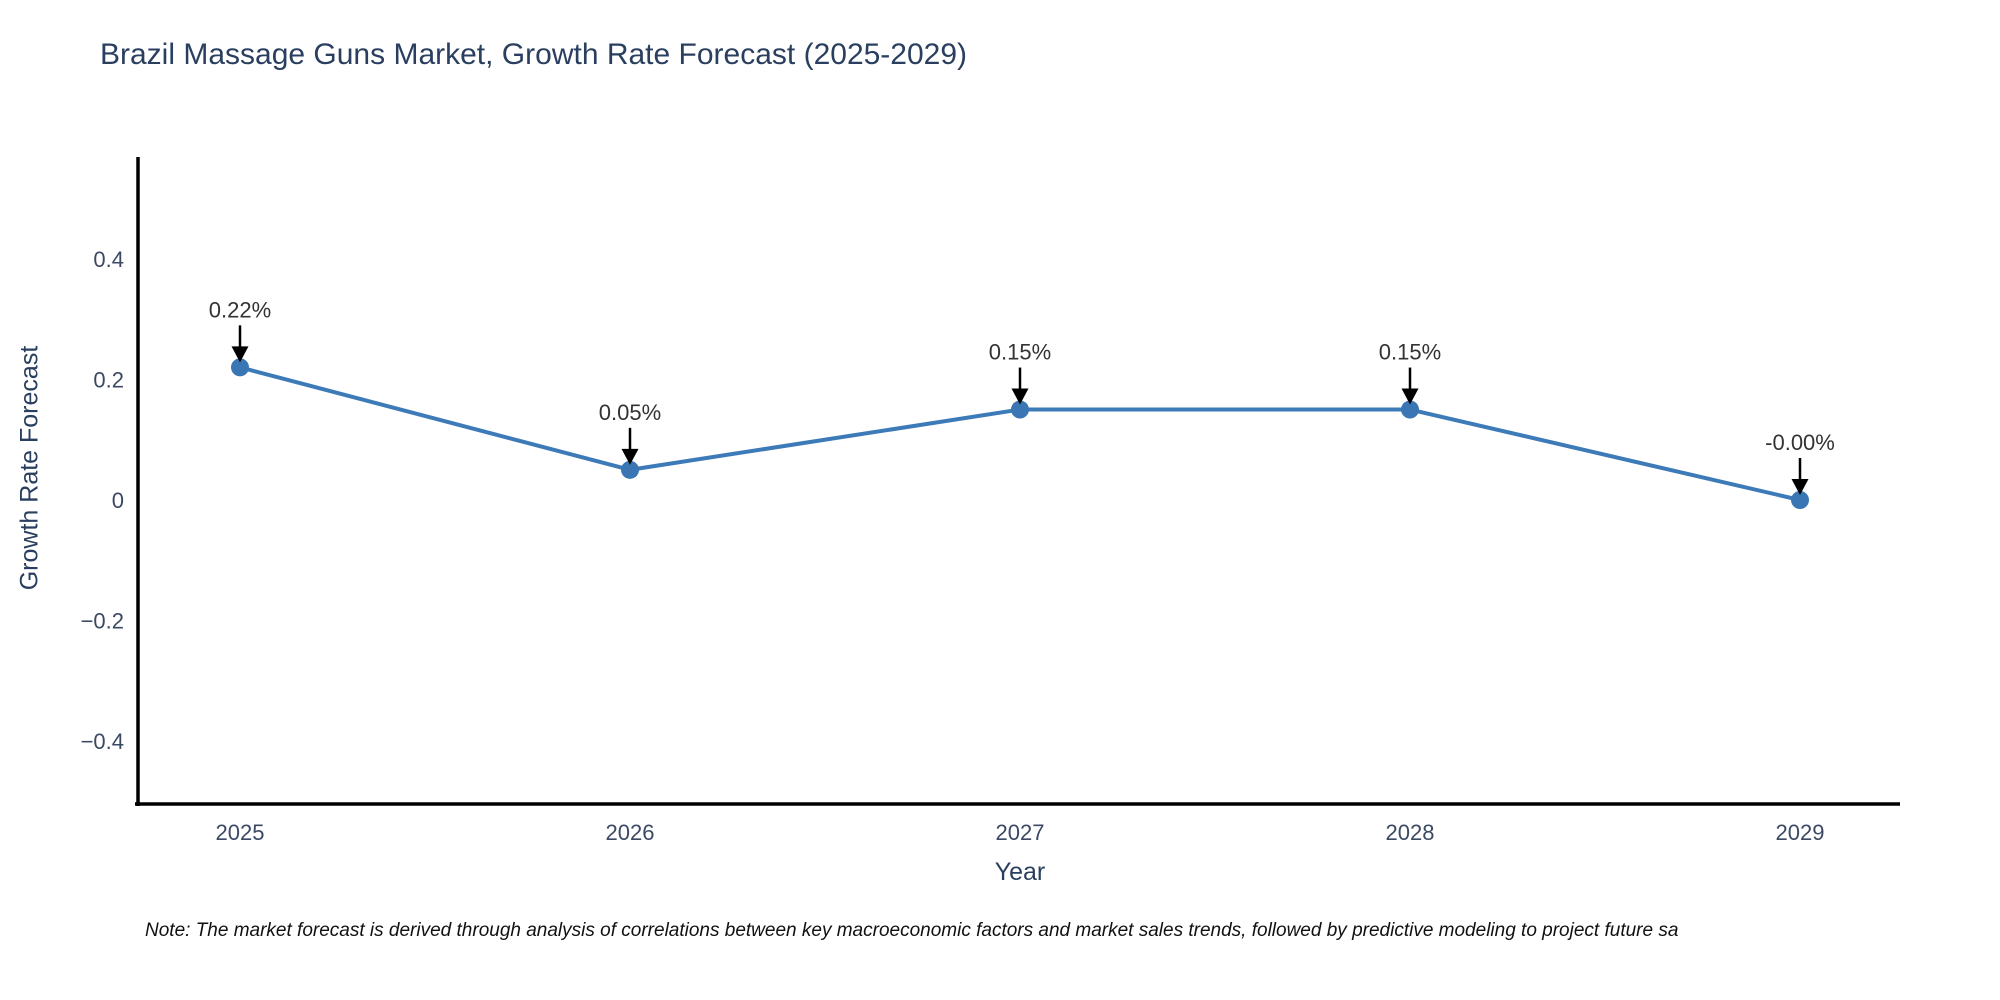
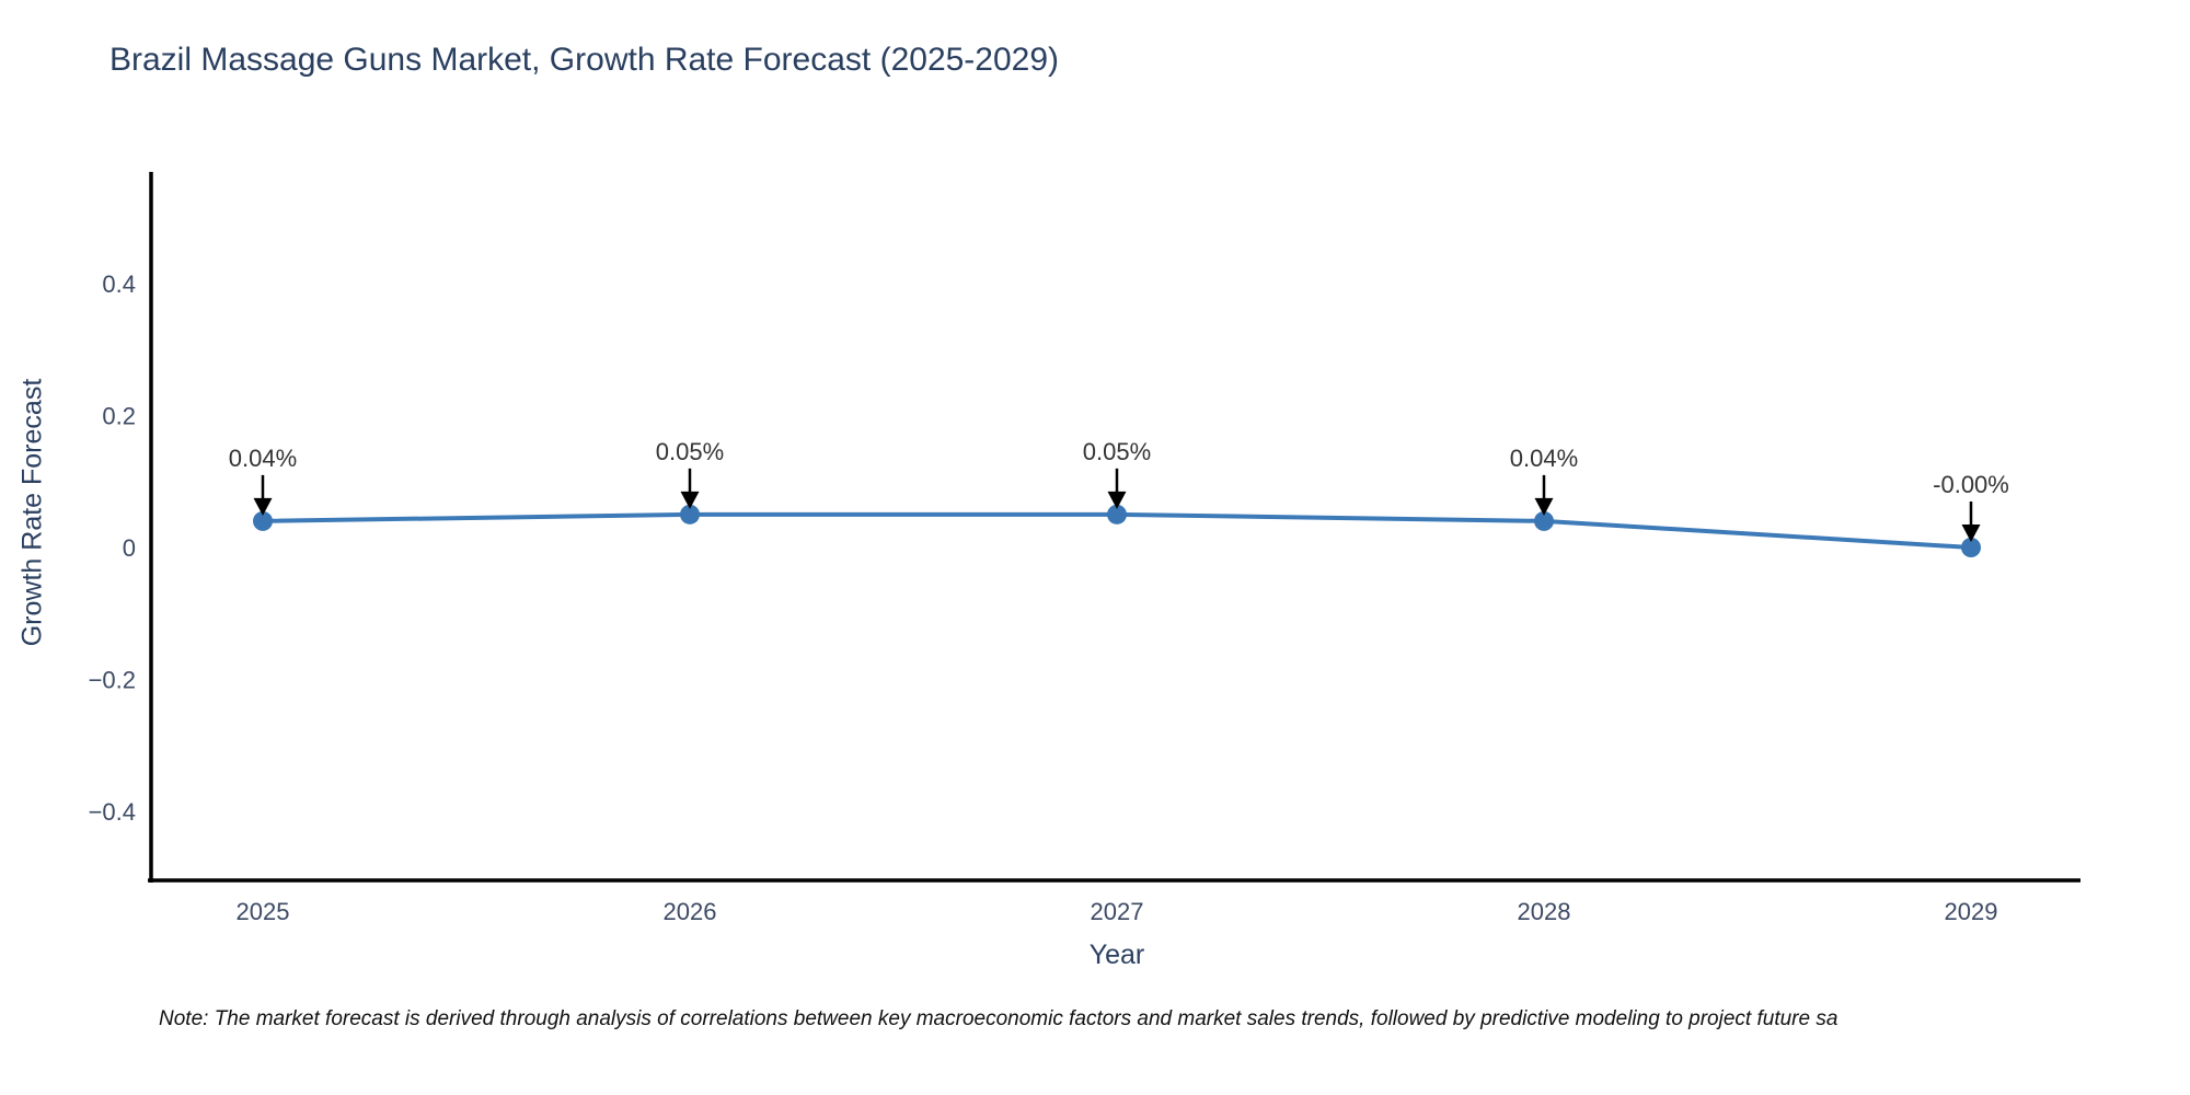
2025: 0.22% -> 0.04%
2027: 0.15% -> 0.05%
2028: 0.15% -> 0.04%
